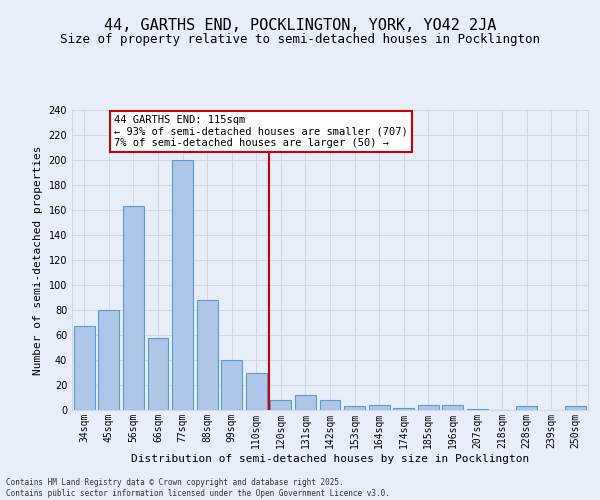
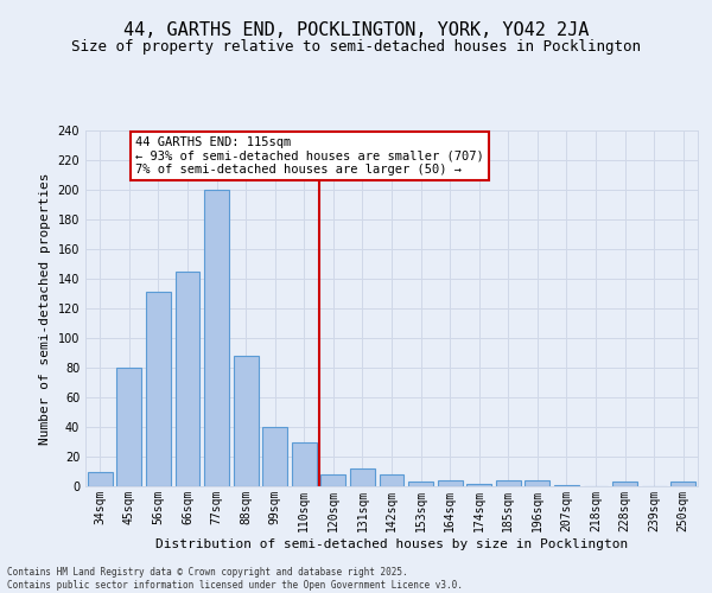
34sqm: 67 -> 10
56sqm: 163 -> 131
66sqm: 58 -> 145
